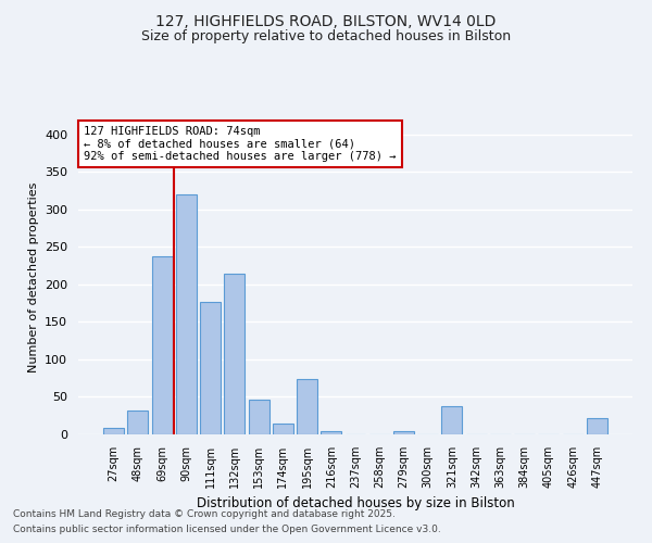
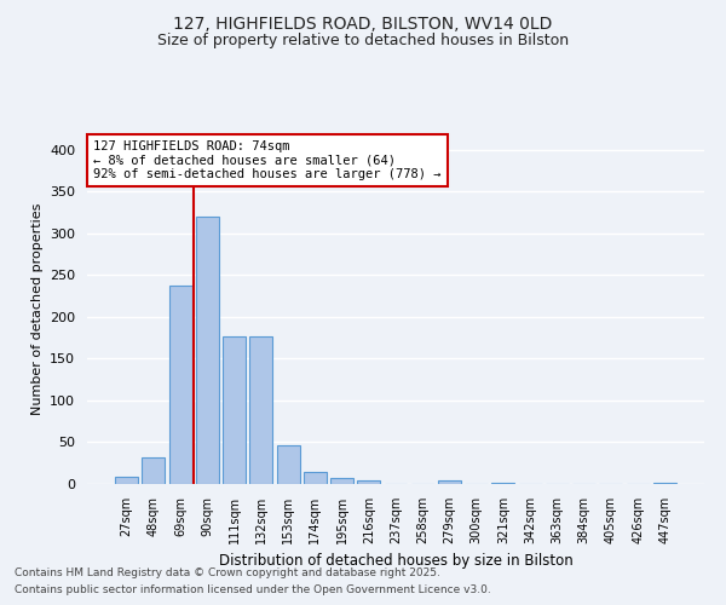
132sqm: 214 -> 177
195sqm: 74 -> 7
321sqm: 38 -> 2
447sqm: 22 -> 2
